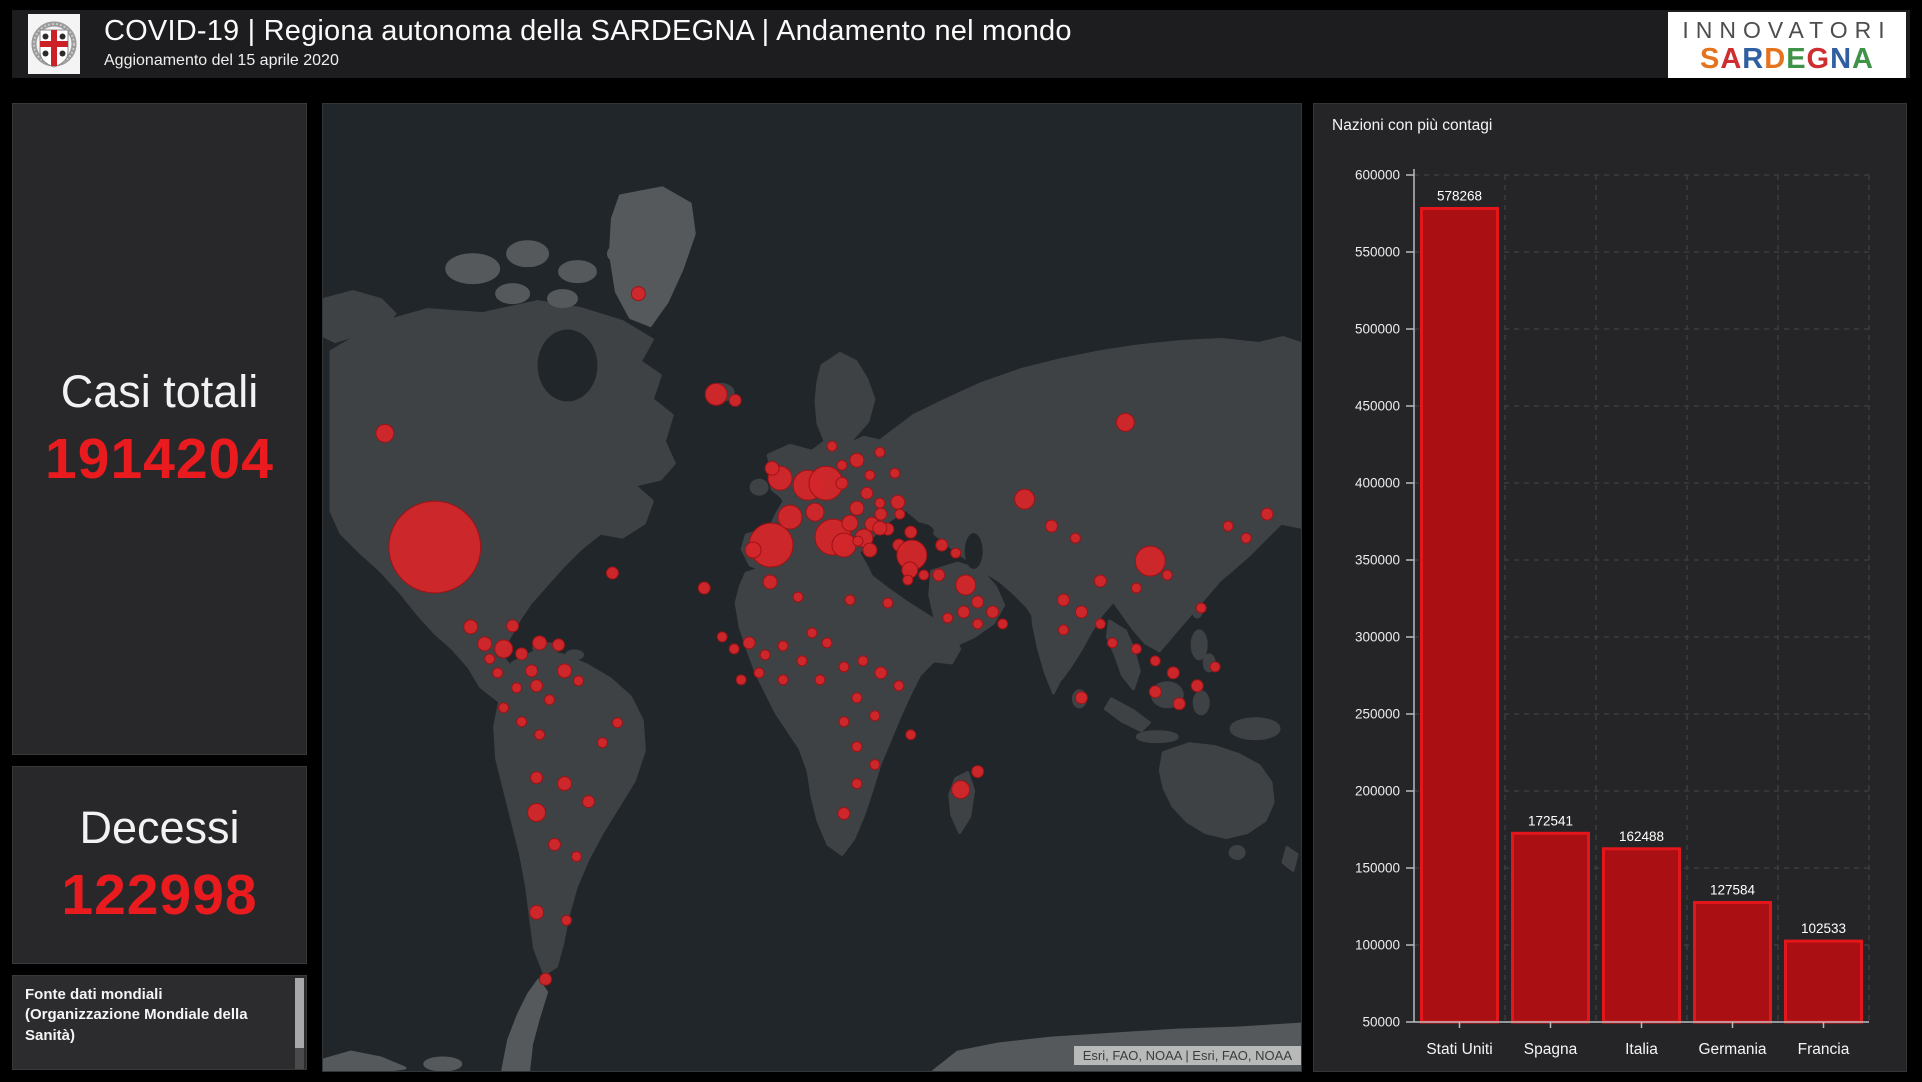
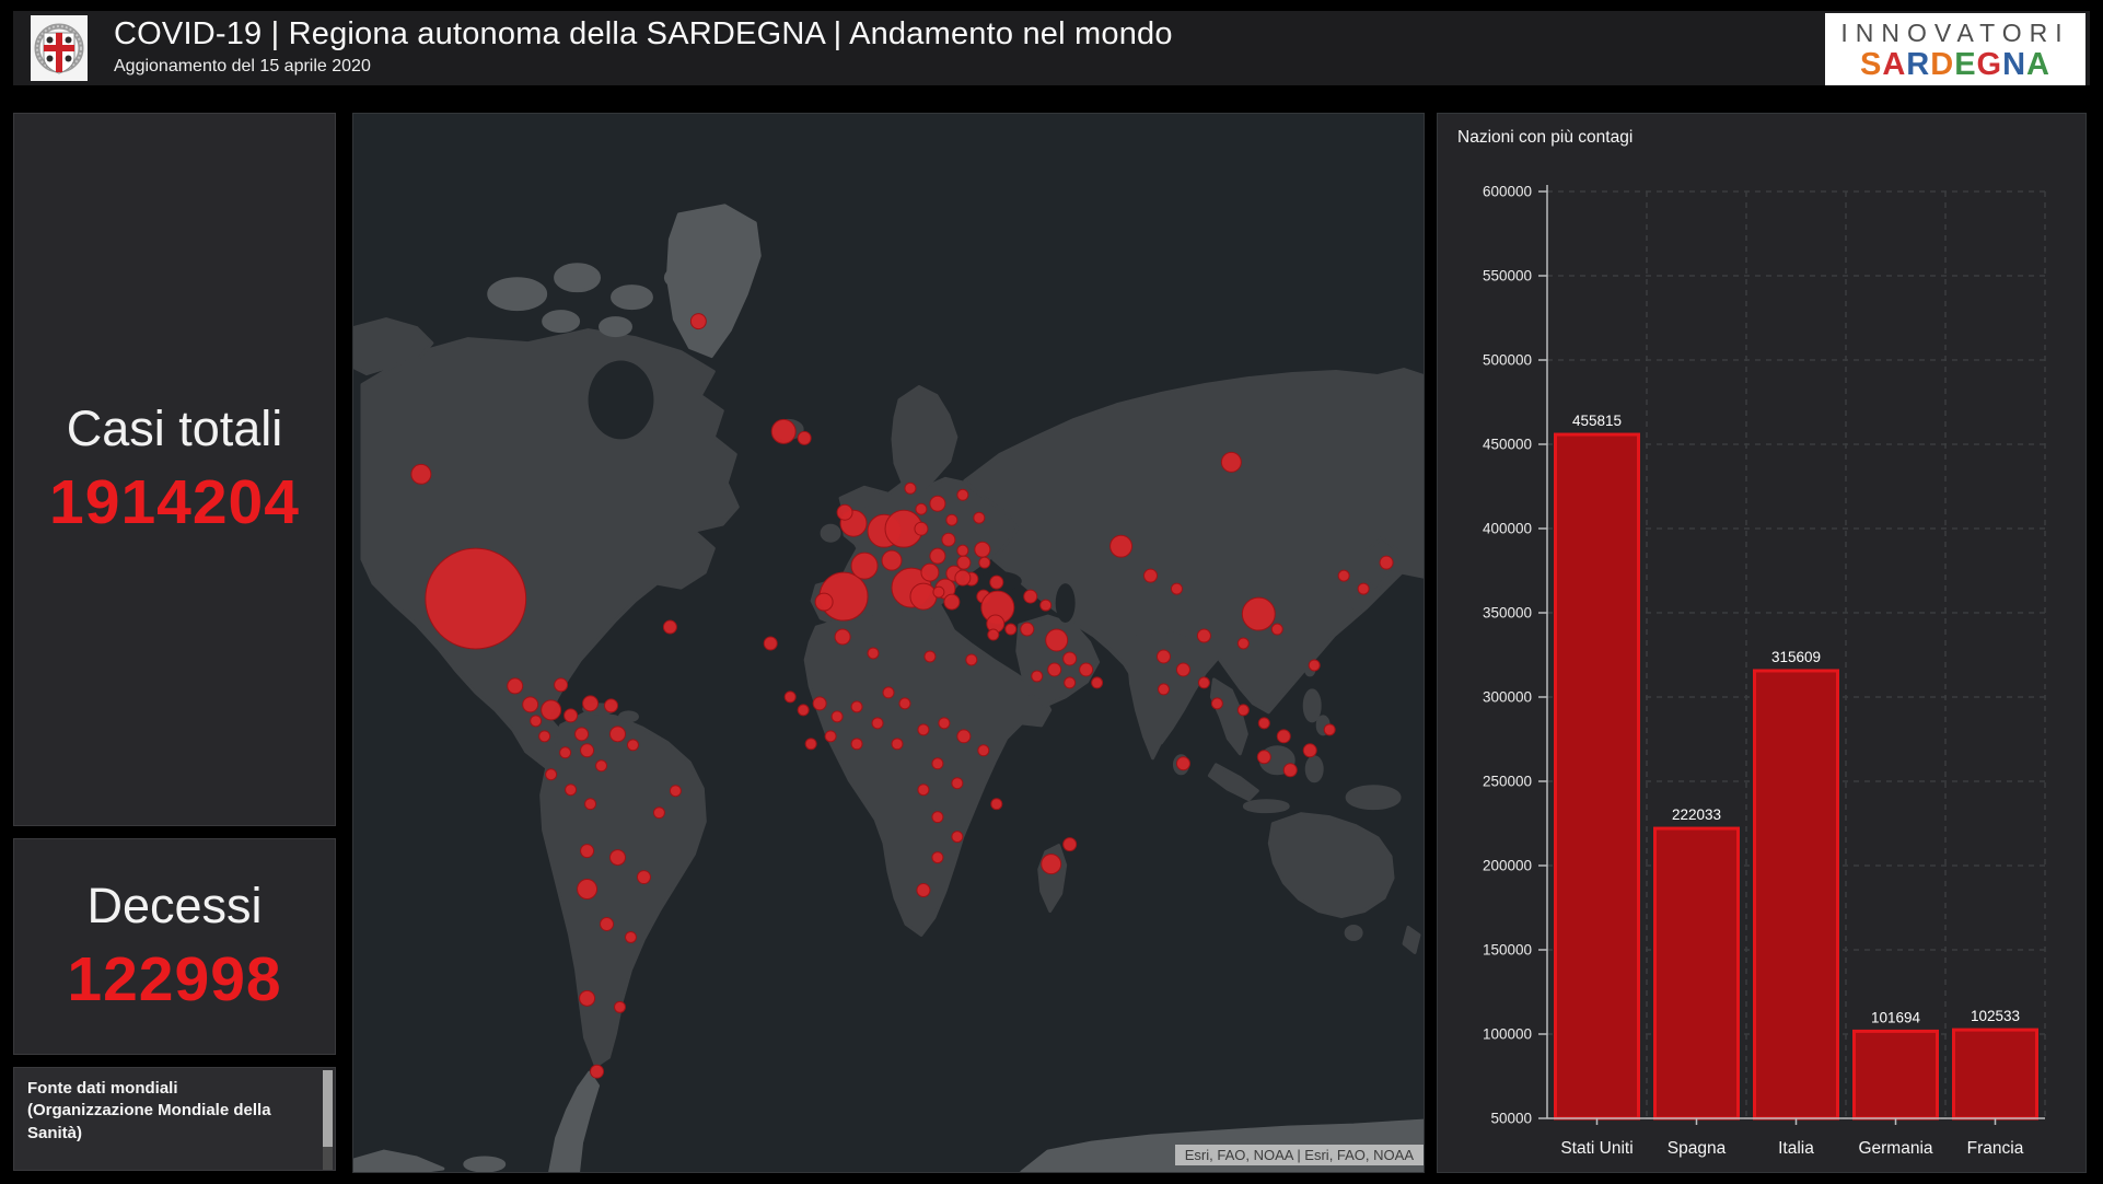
Stati Uniti: 578268 -> 455815
Spagna: 172541 -> 222033
Italia: 162488 -> 315609
Germania: 127584 -> 101694
